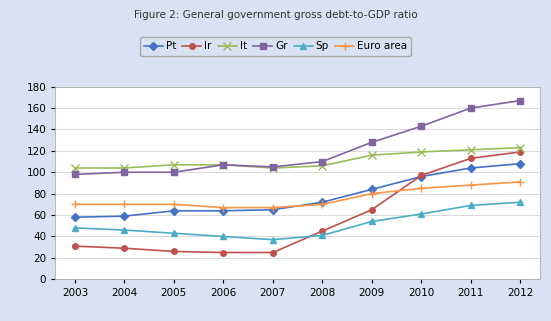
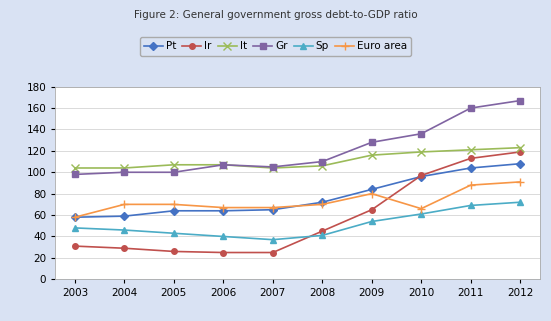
Euro area/2003: 70 -> 58
Gr/2010: 143 -> 136
Euro area/2010: 85 -> 66
